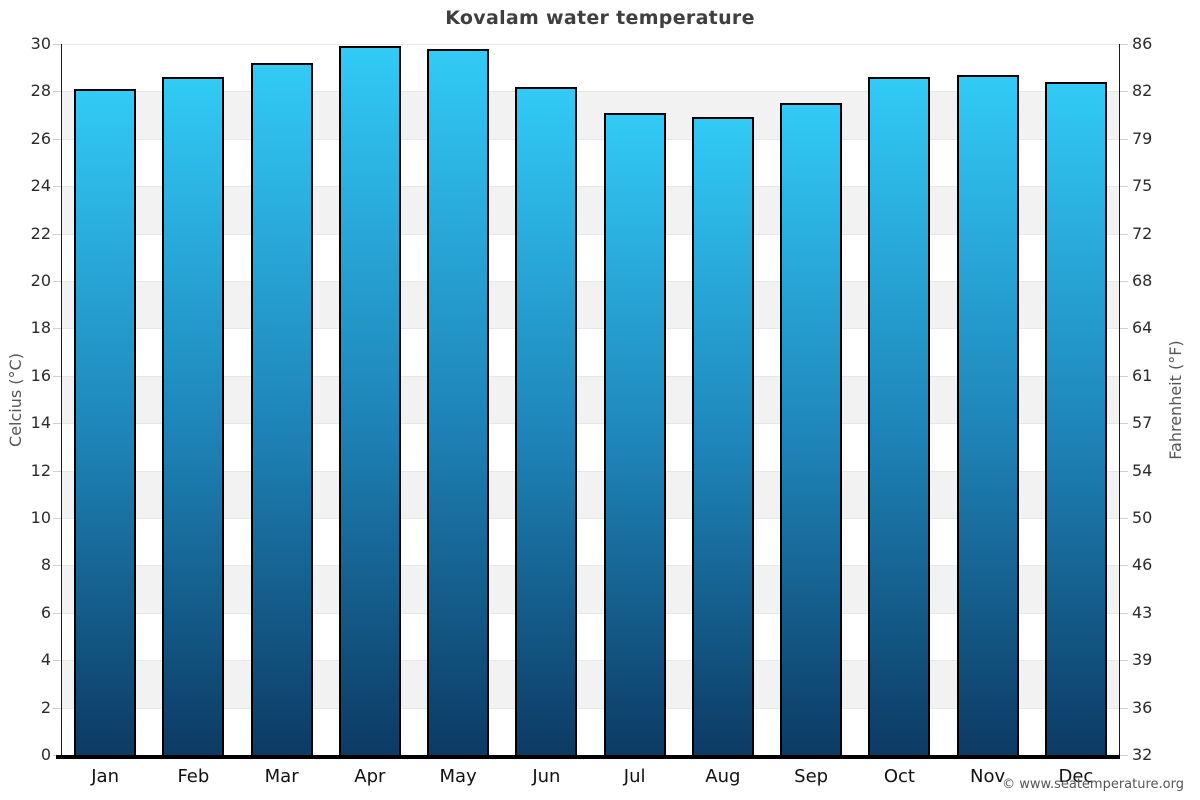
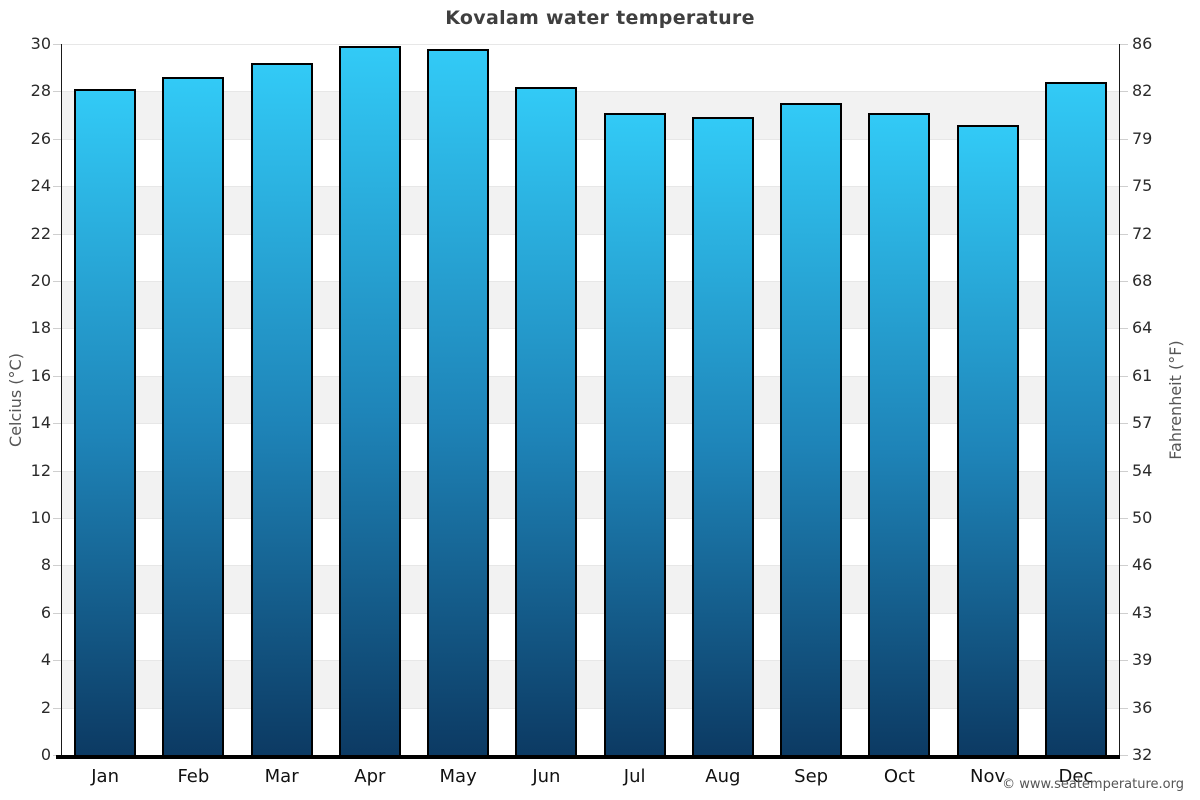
Oct: 28.6 -> 27.1
Nov: 28.7 -> 26.6
